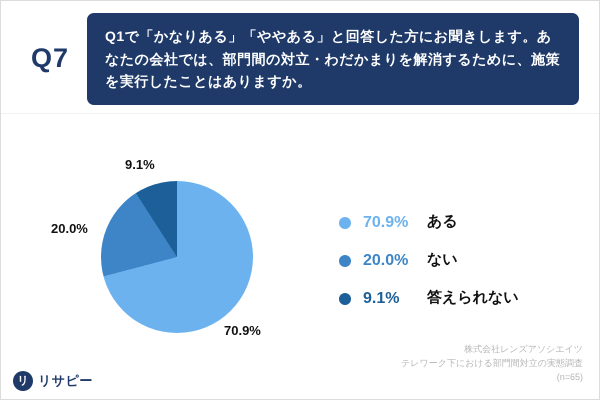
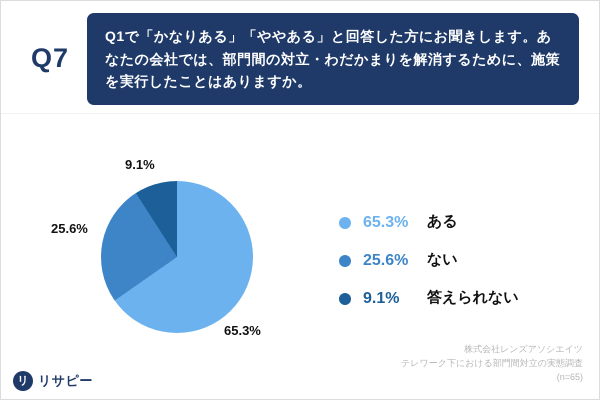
ある: 70.9% -> 65.3%
ない: 20.0% -> 25.6%
